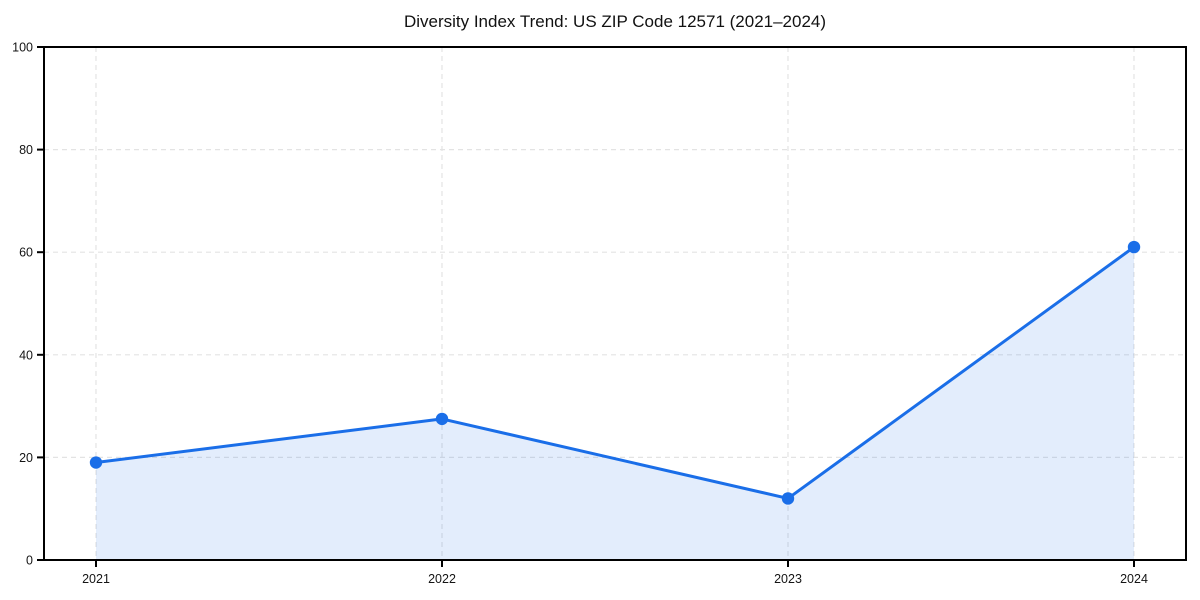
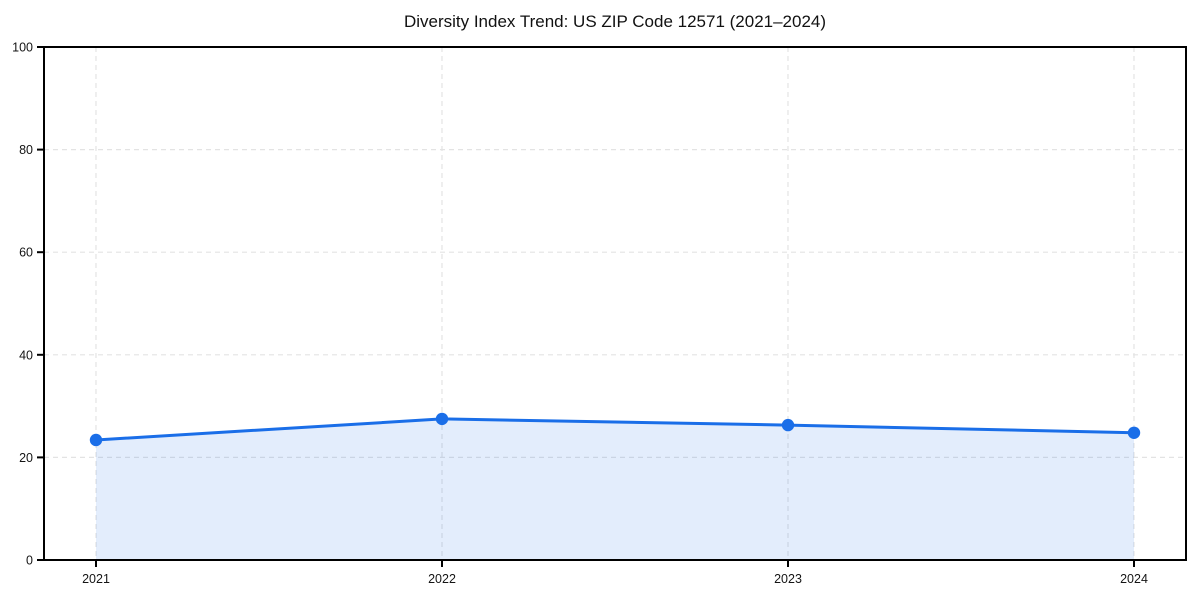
2021: 19 -> 23
2023: 12 -> 26
2024: 61 -> 25
